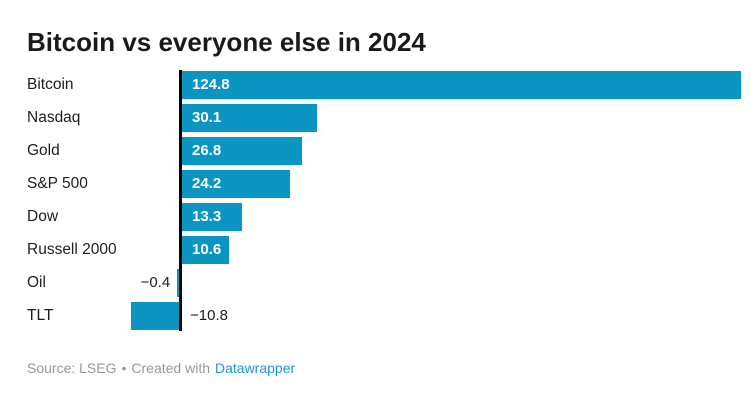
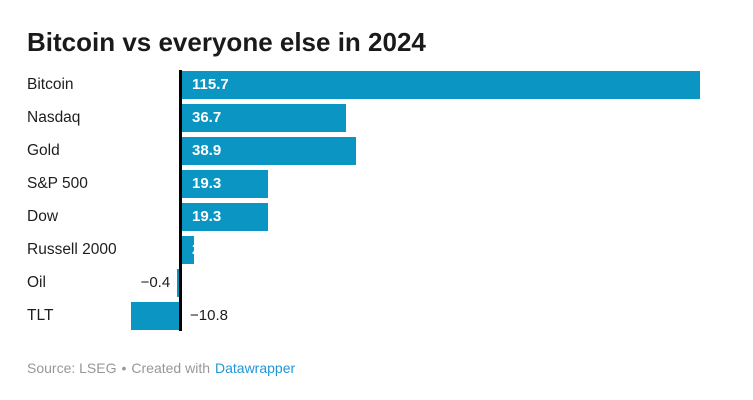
Bitcoin: 124.8 -> 115.7
Nasdaq: 30.1 -> 36.7
Gold: 26.8 -> 38.9
S&P 500: 24.2 -> 19.3
Dow: 13.3 -> 19.3
Russell 2000: 10.6 -> 2.7
